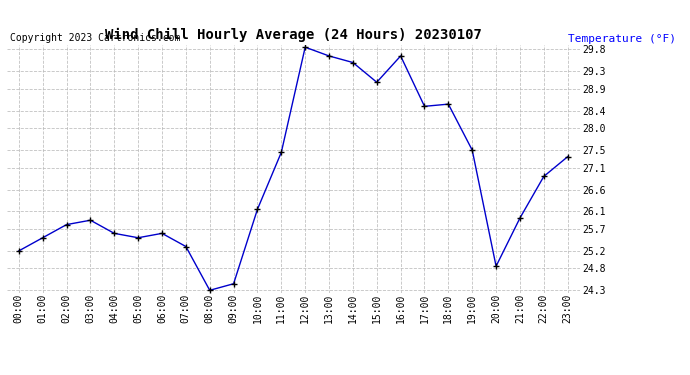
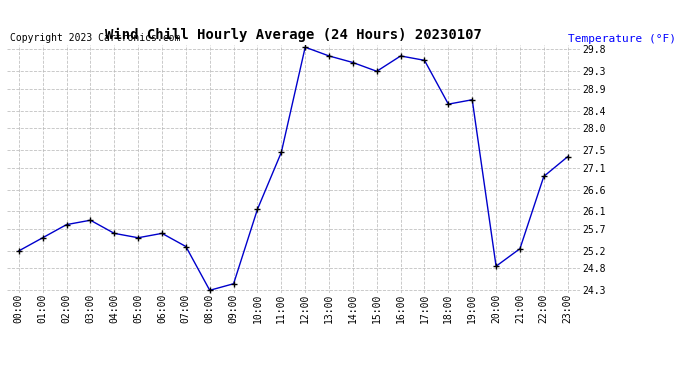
15:00: 29.05 -> 29.30
17:00: 28.50 -> 29.55
19:00: 27.50 -> 28.65
21:00: 25.95 -> 25.25
